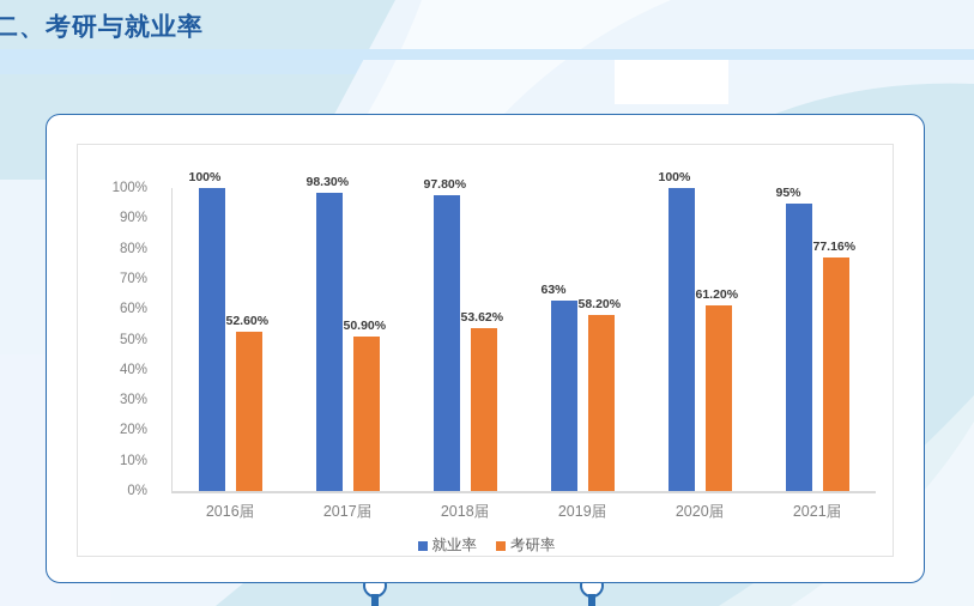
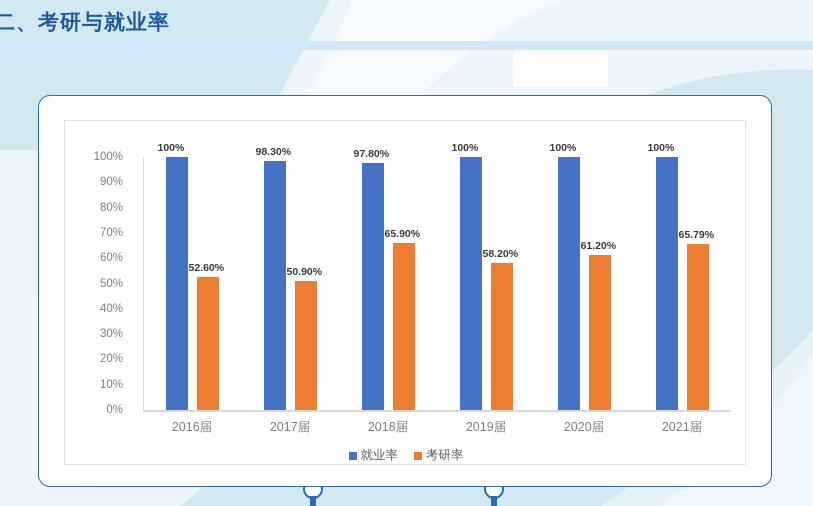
考研率/2018届: 53.62% -> 65.90%
就业率/2019届: 63% -> 100%
就业率/2021届: 95% -> 100%
考研率/2021届: 77.16% -> 65.79%
